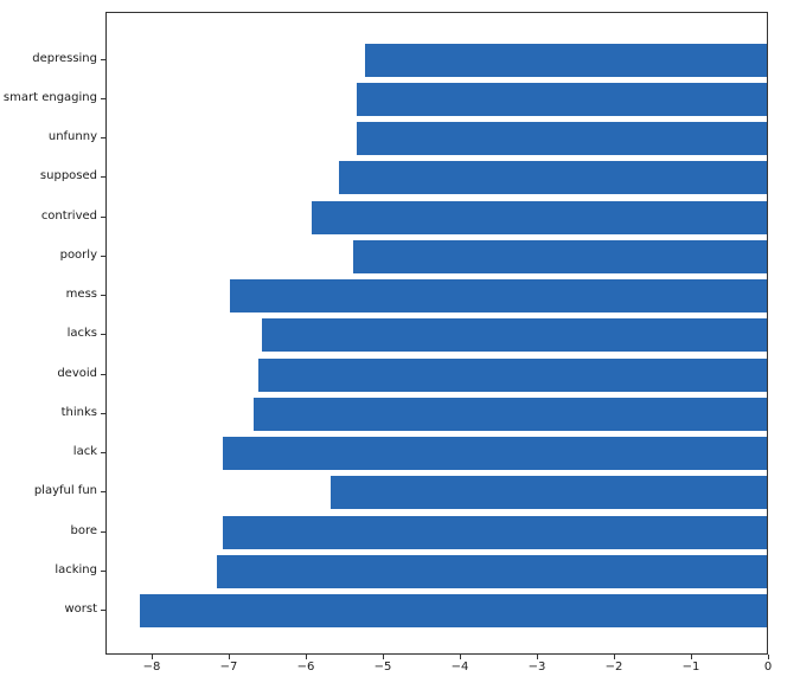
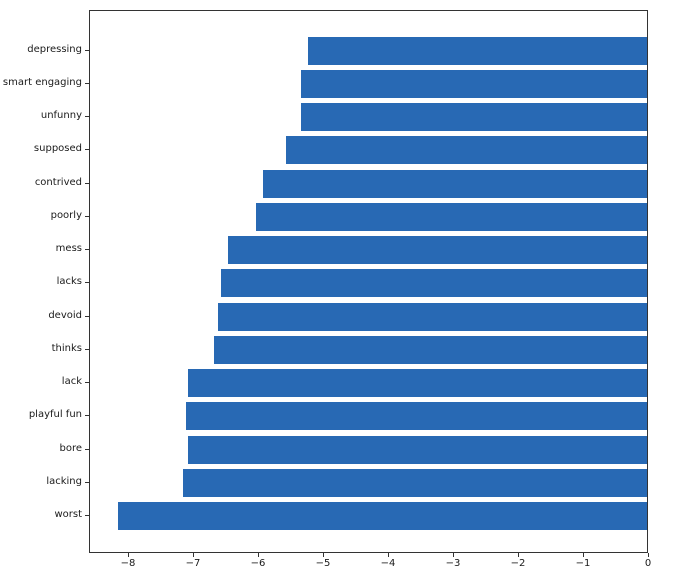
poorly: -5.4 -> -6.0
mess: -7.0 -> -6.5
playful fun: -5.7 -> -7.1
